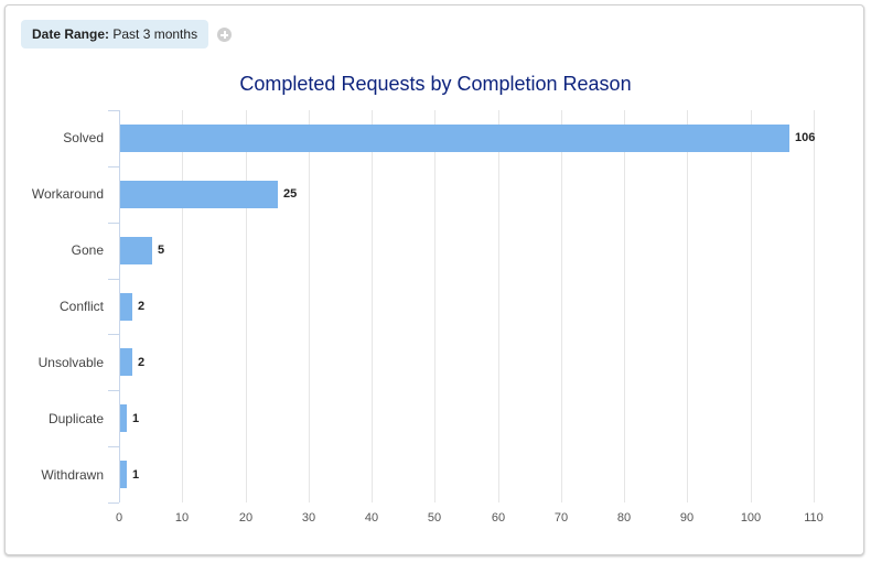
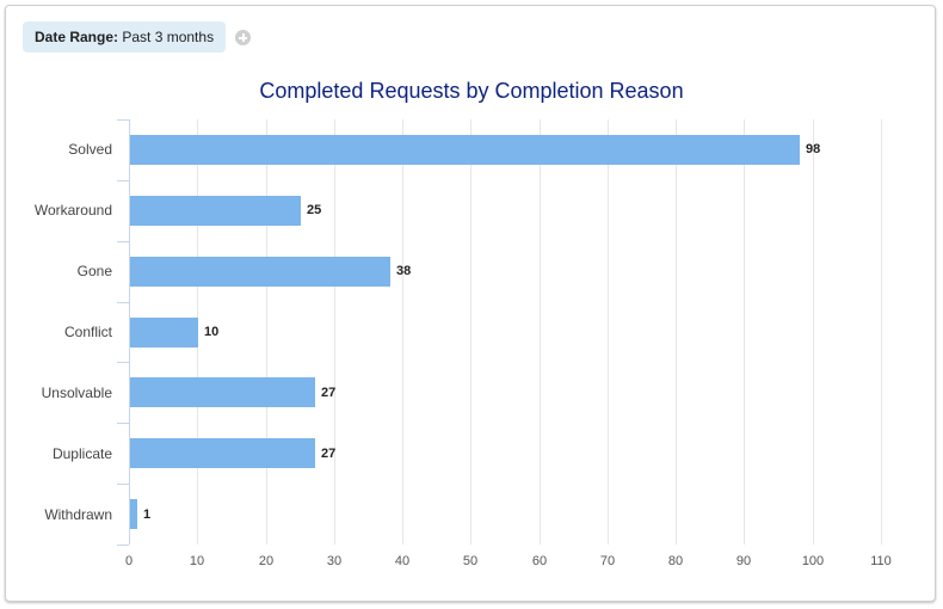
Solved: 106 -> 98
Gone: 5 -> 38
Conflict: 2 -> 10
Unsolvable: 2 -> 27
Duplicate: 1 -> 27
